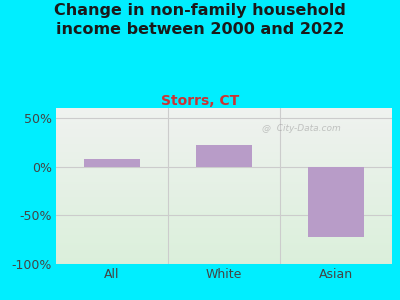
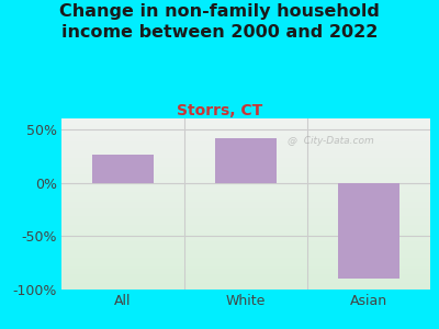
All: 8% -> 26%
White: 22% -> 42%
Asian: -72% -> -90%
